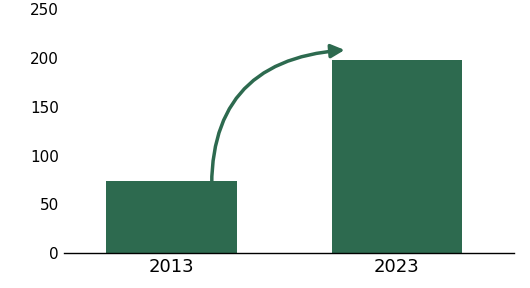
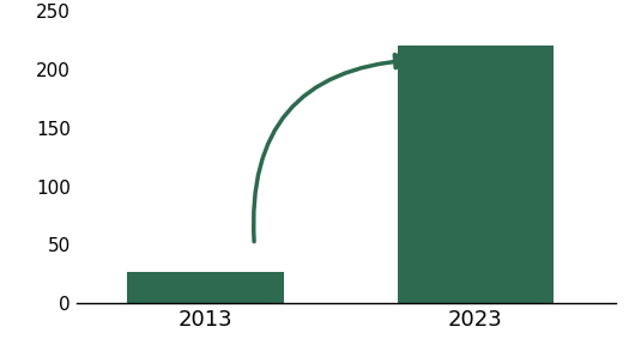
2013: 74 -> 27
2023: 198 -> 220
